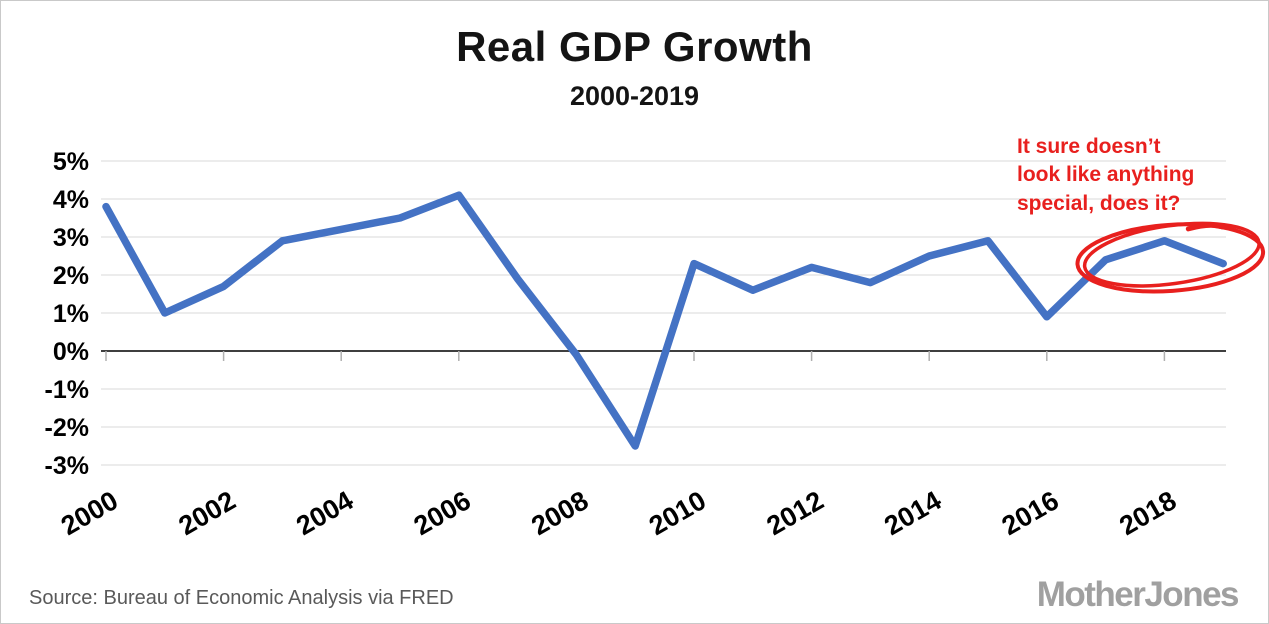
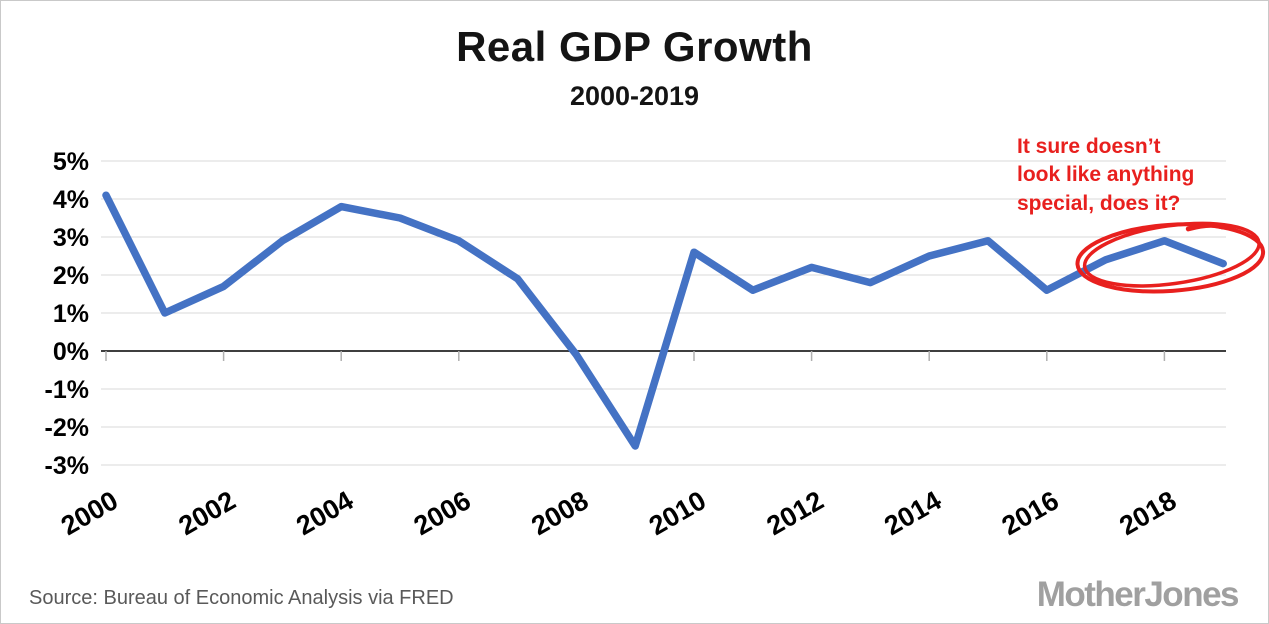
2000: 3.8% -> 4.1%
2004: 3.2% -> 3.8%
2006: 4.1% -> 2.9%
2010: 2.3% -> 2.6%
2016: 0.9% -> 1.6%
